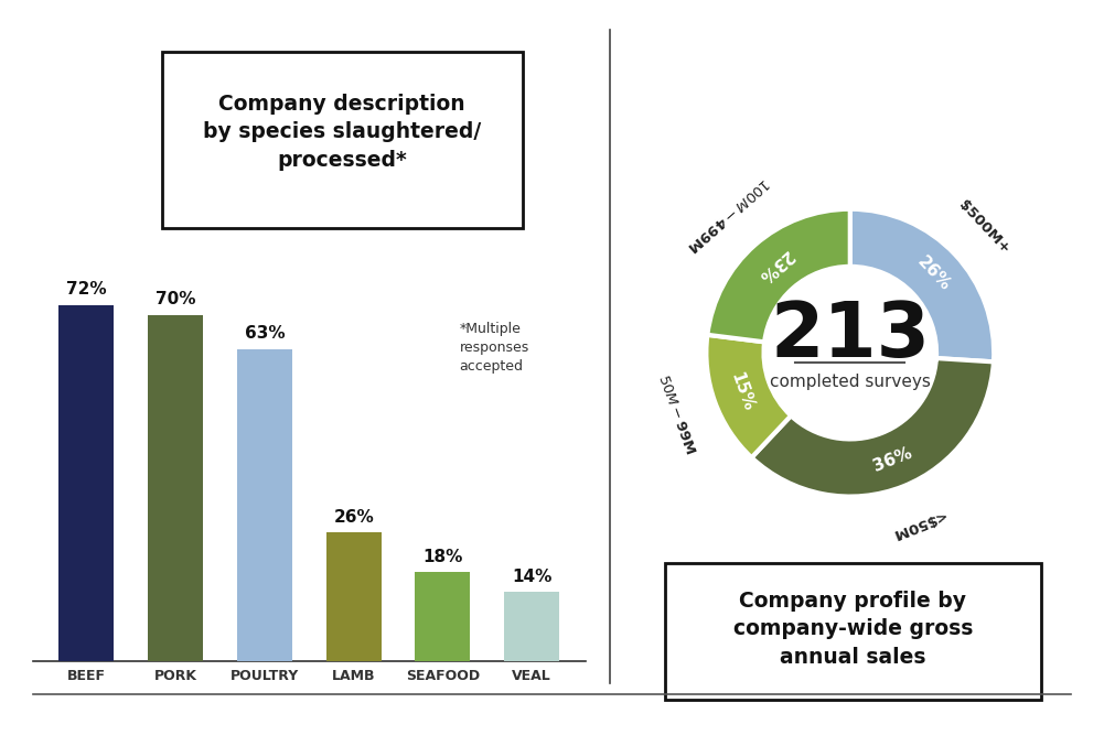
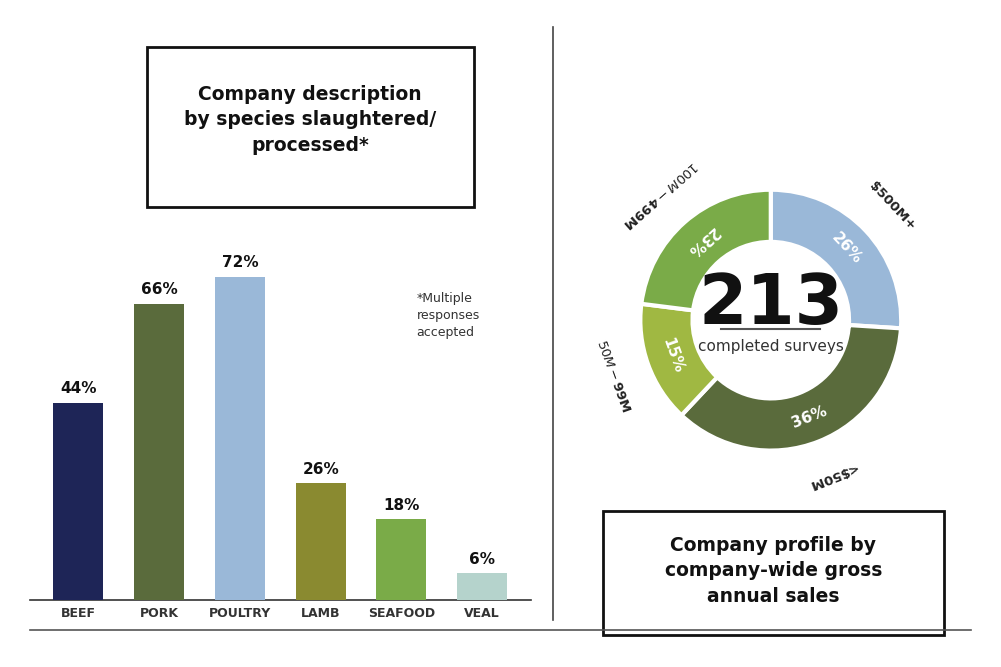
BEEF: 72% -> 44%
PORK: 70% -> 66%
POULTRY: 63% -> 72%
VEAL: 14% -> 6%
